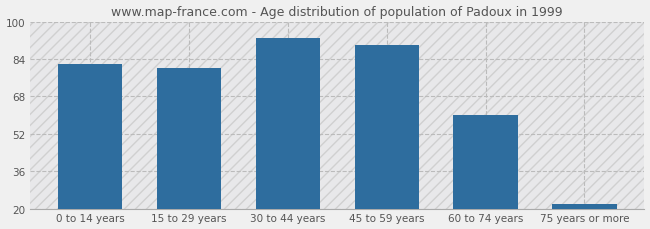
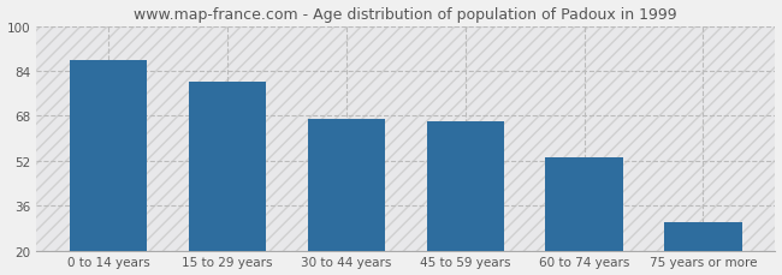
0 to 14 years: 82 -> 88
30 to 44 years: 93 -> 67
45 to 59 years: 90 -> 66
60 to 74 years: 60 -> 53
75 years or more: 22 -> 30
